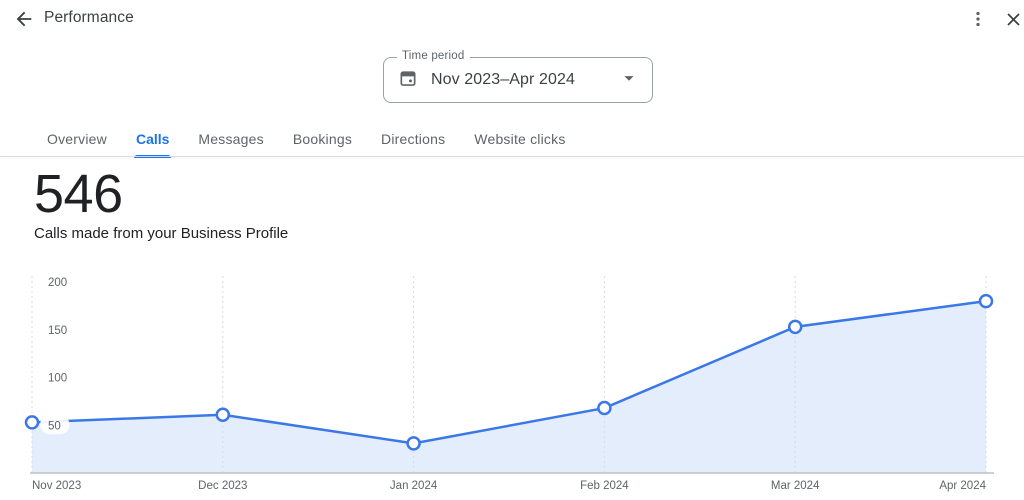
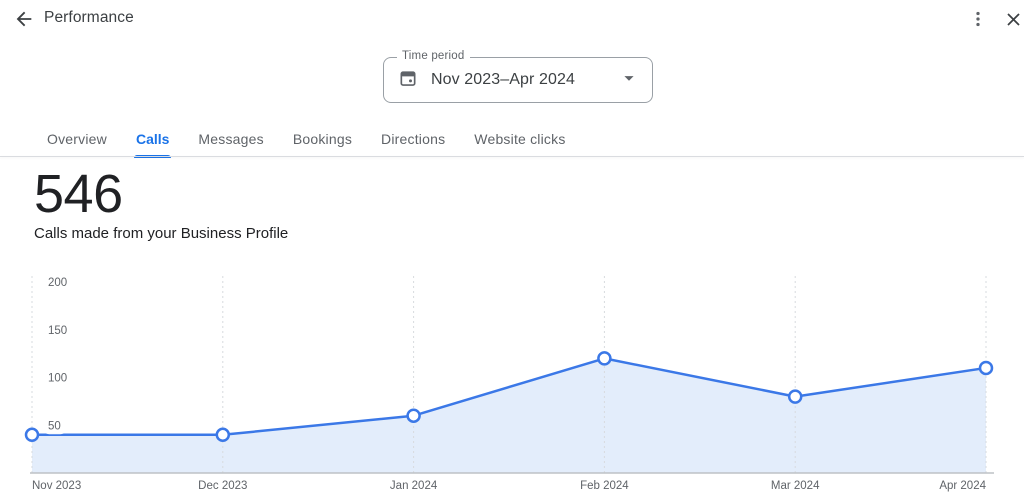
Nov 2023: 50 -> 40
Dec 2023: 60 -> 40
Jan 2024: 30 -> 60
Feb 2024: 70 -> 120
Mar 2024: 150 -> 80
Apr 2024: 180 -> 110
